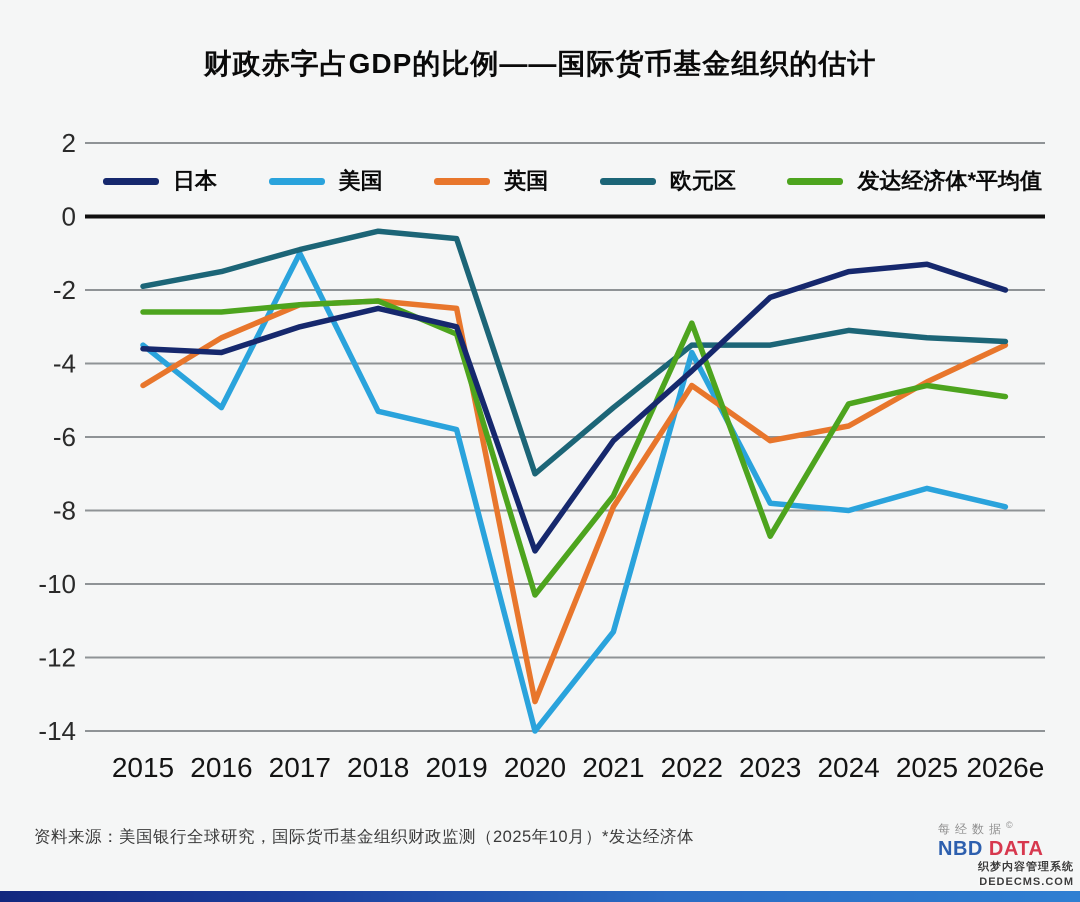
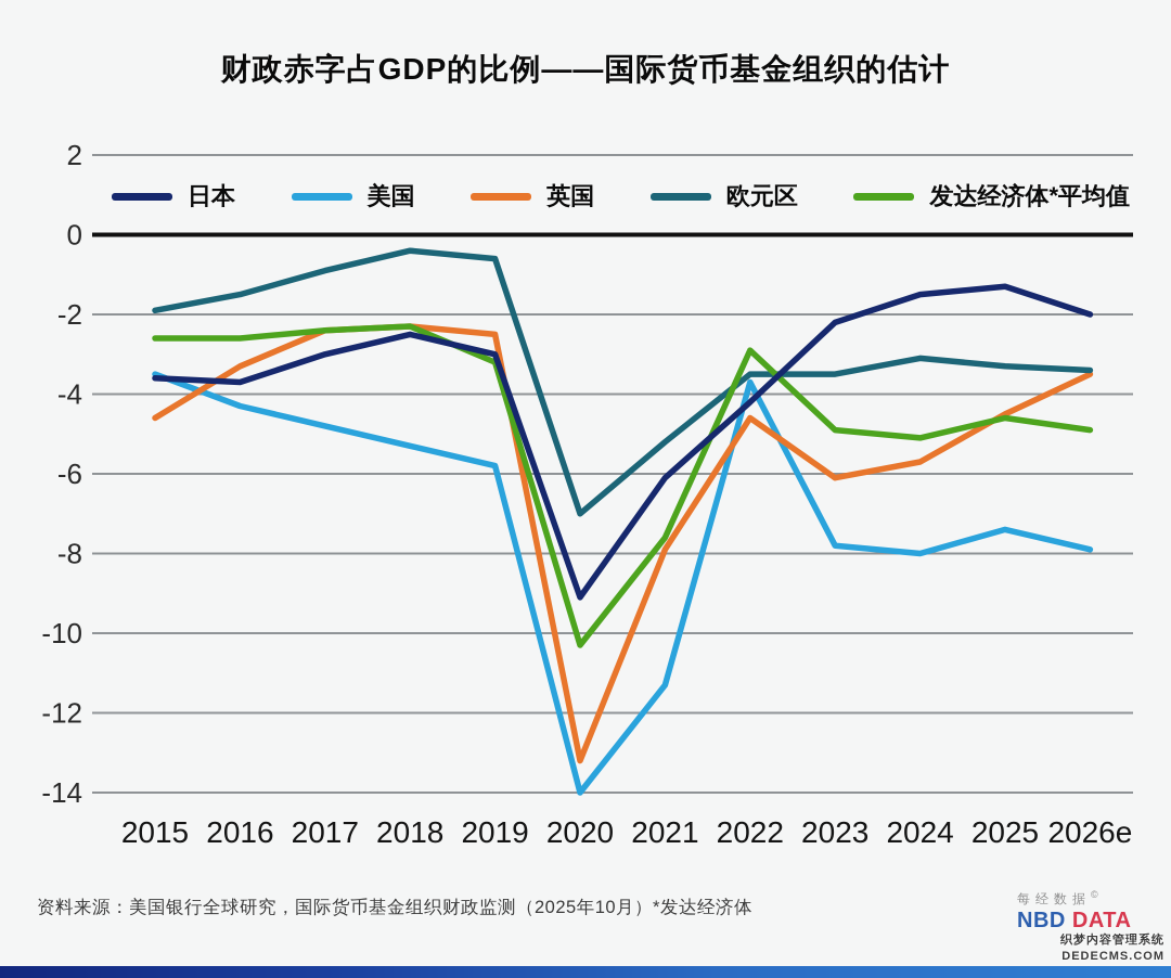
美国/2016: -5.2 -> -4.3
美国/2017: -1.0 -> -4.8
发达经济体*平均值/2023: -8.7 -> -4.9
